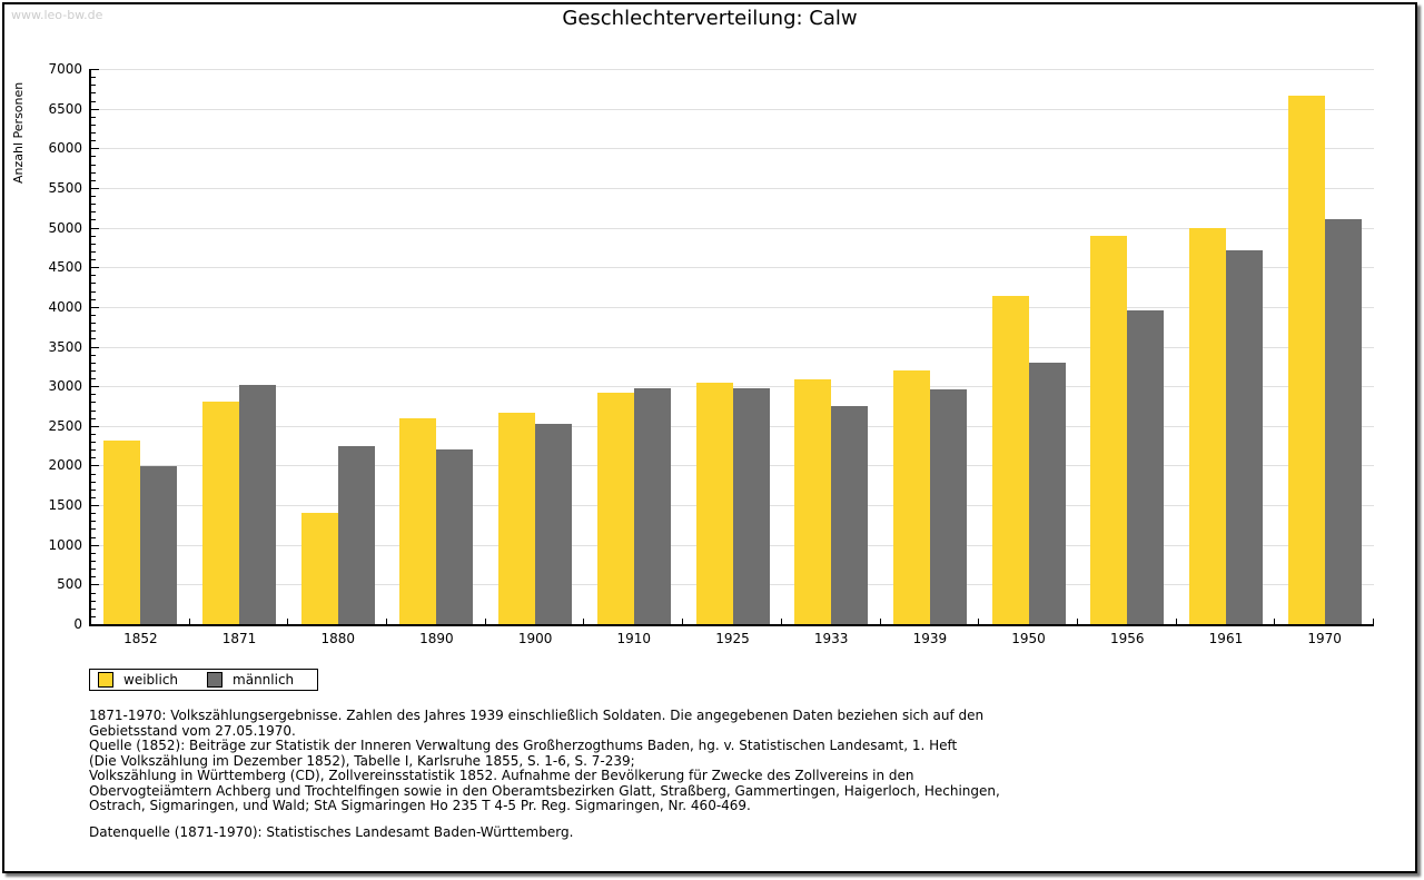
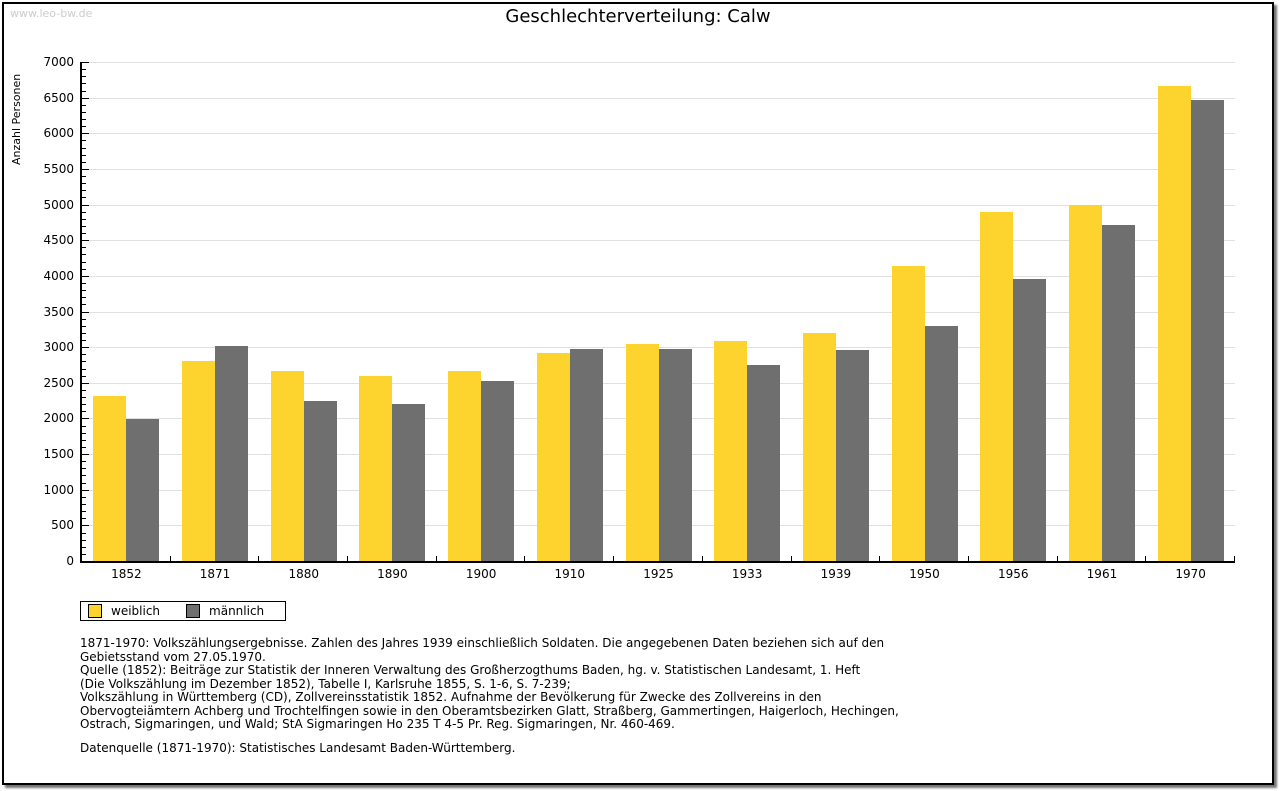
weiblich/1880: 1400 -> 2700
männlich/1970: 5100 -> 6500
